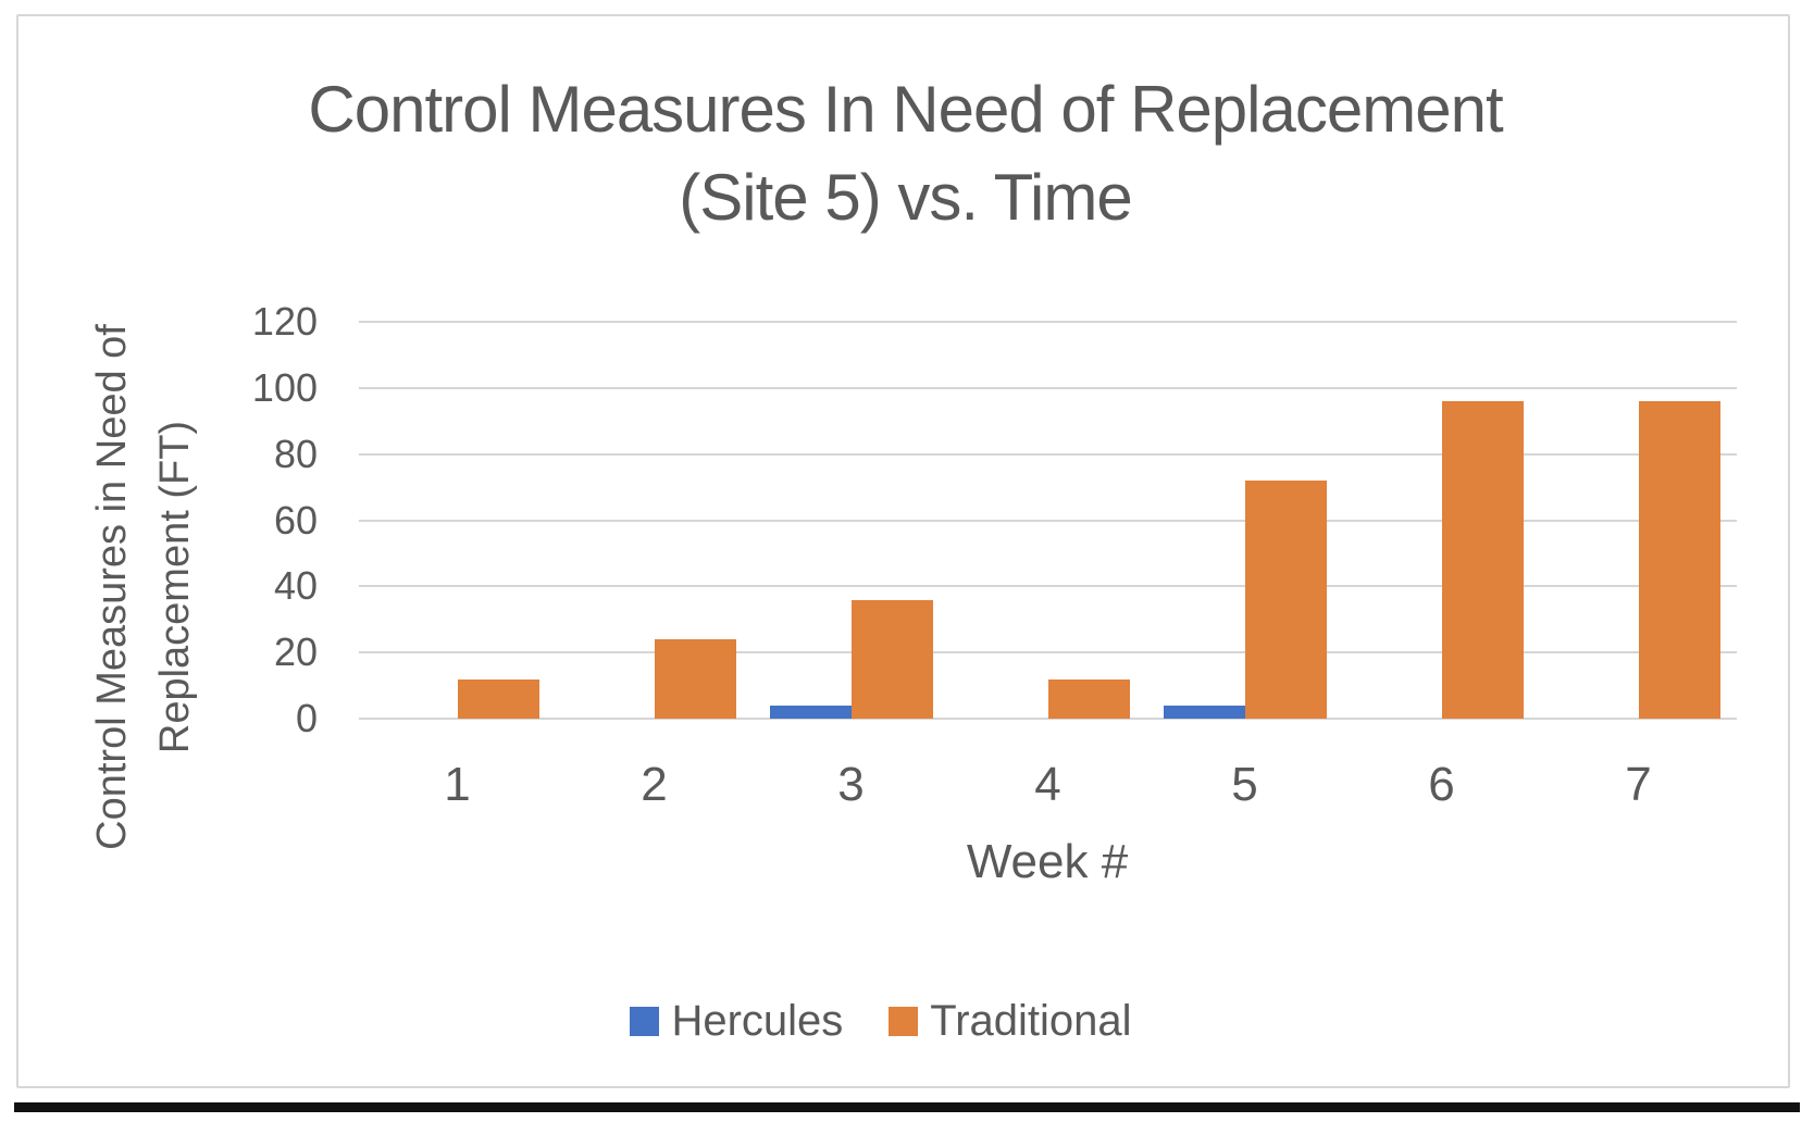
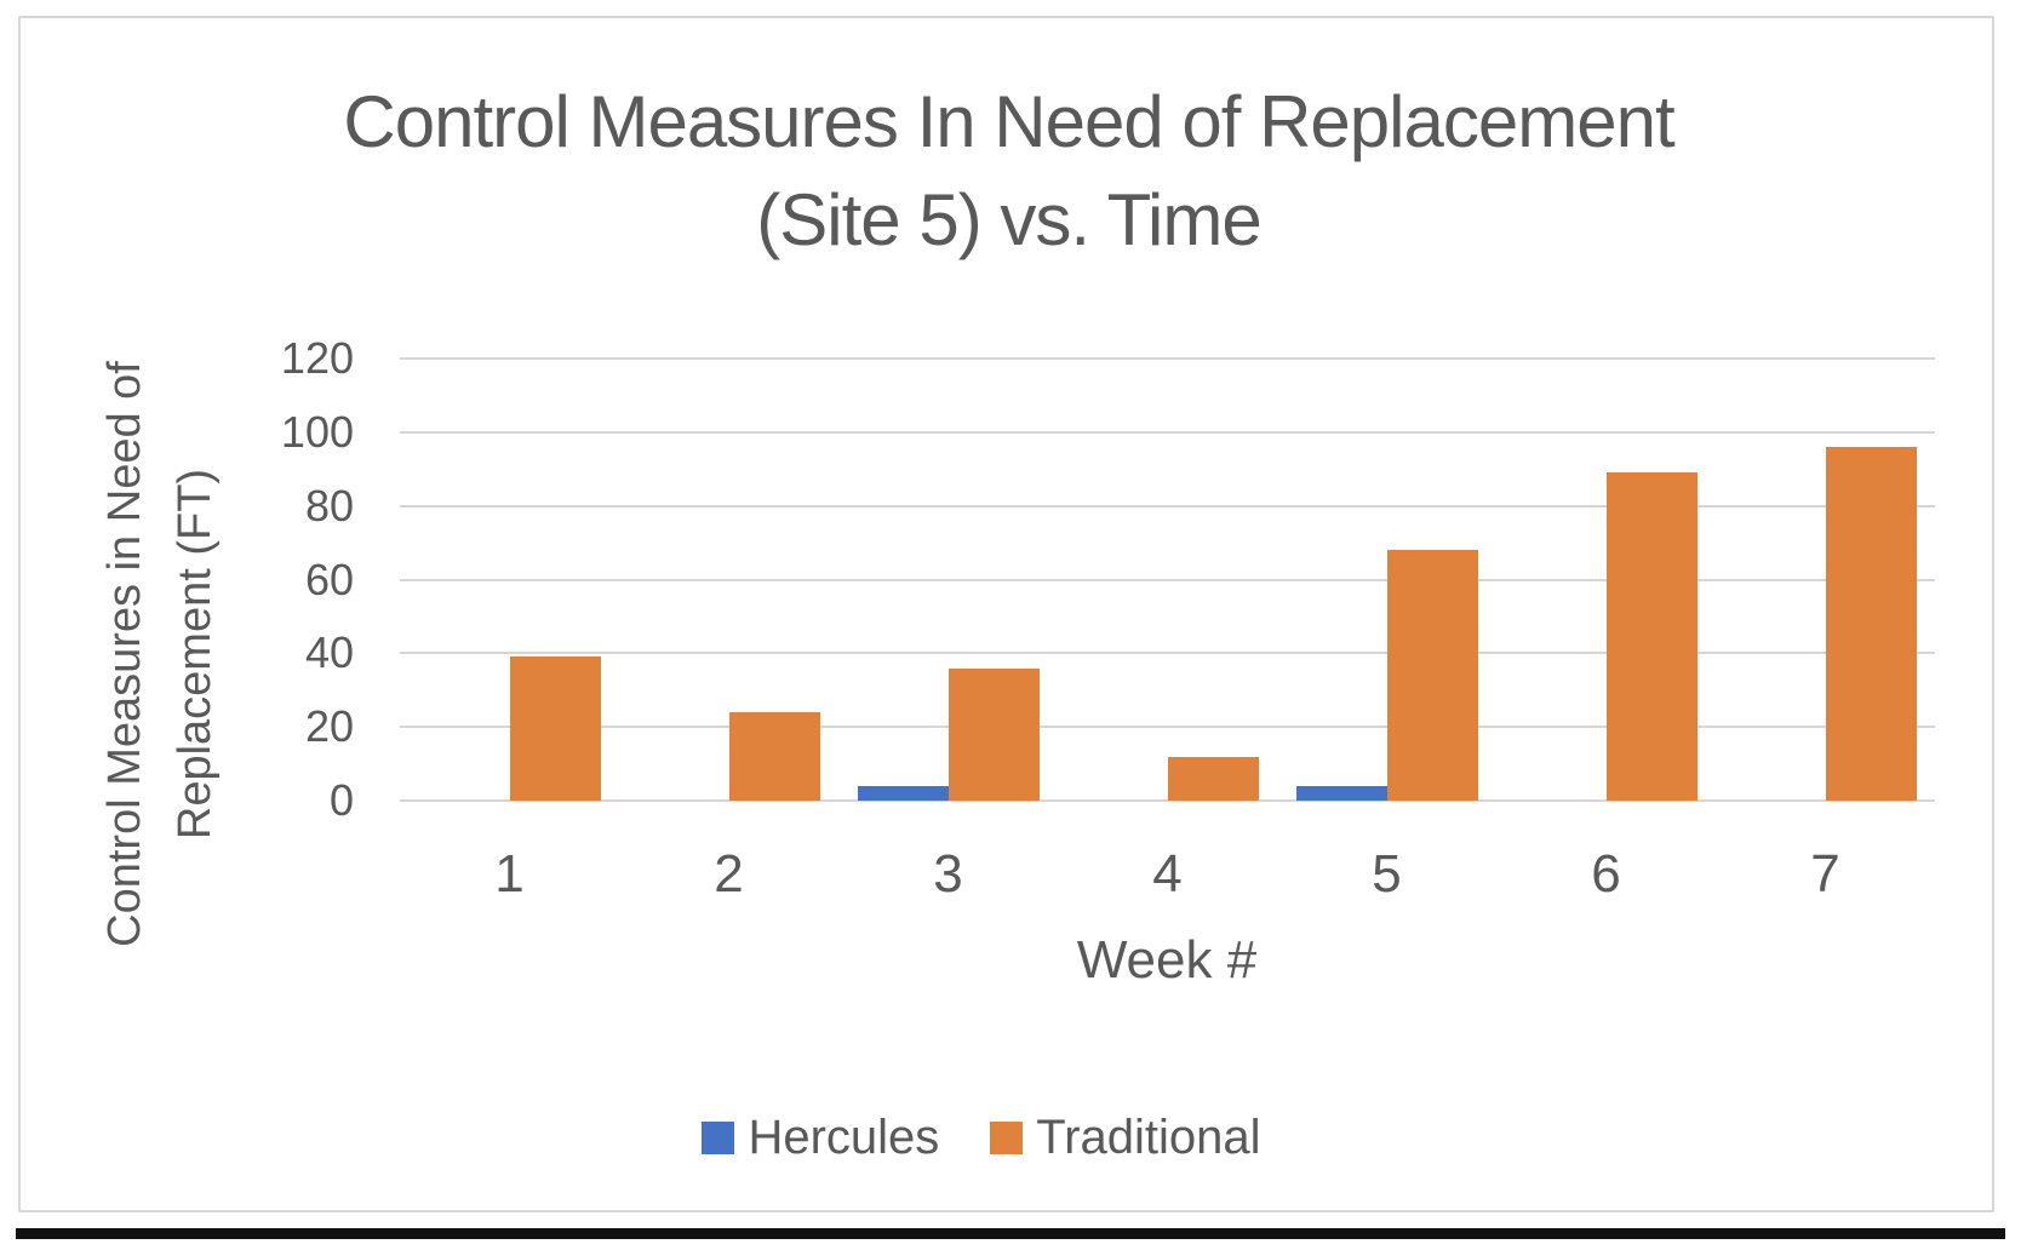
Traditional/1: 12 -> 39
Traditional/5: 72 -> 68
Traditional/6: 96 -> 89
